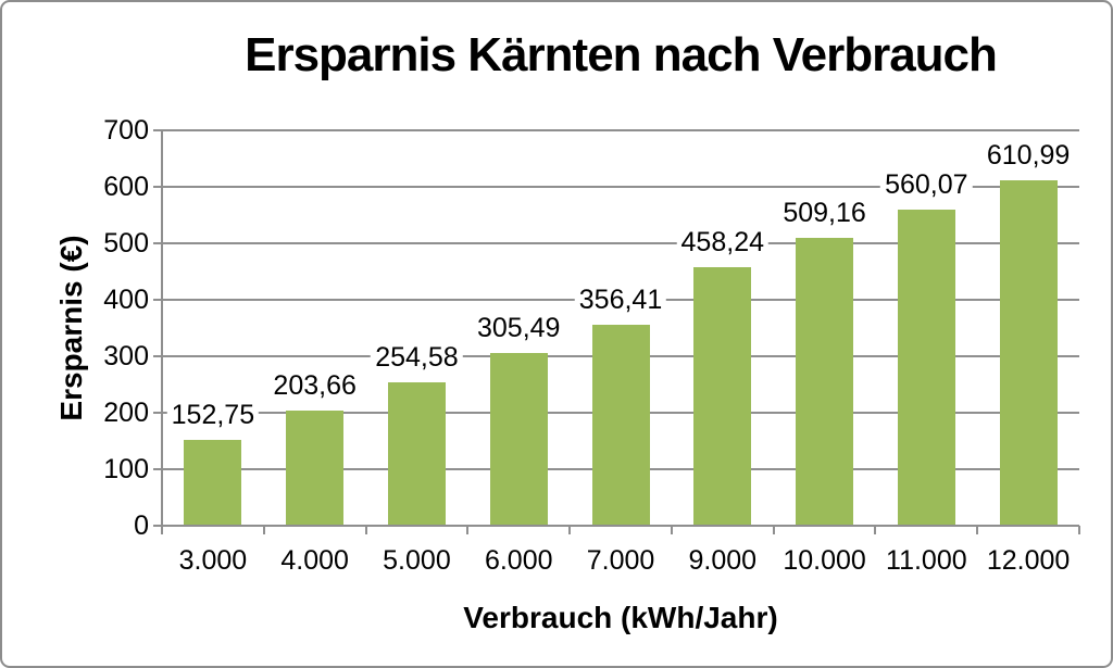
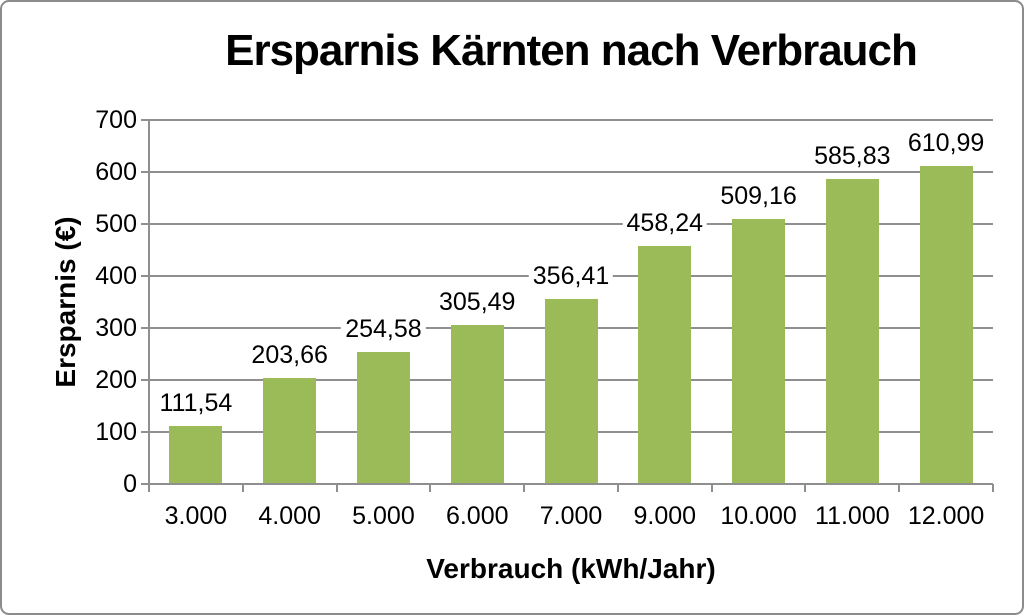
3.000: 152,75 -> 111,54
11.000: 560,07 -> 585,83
